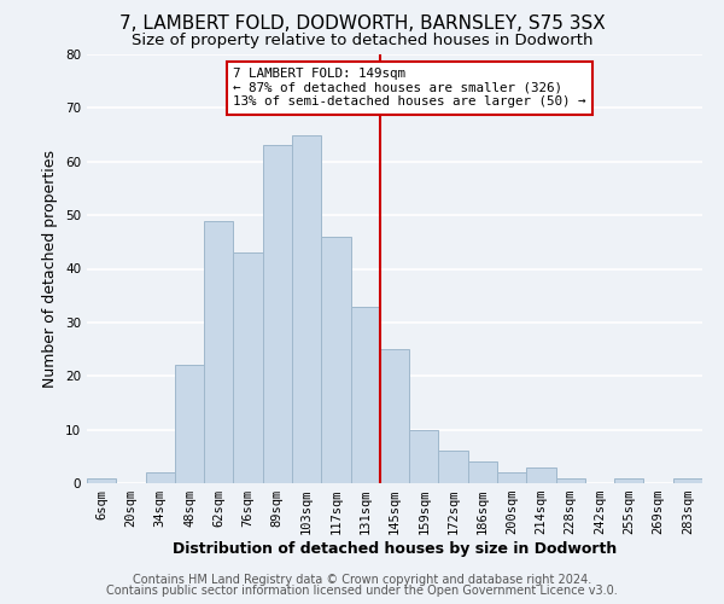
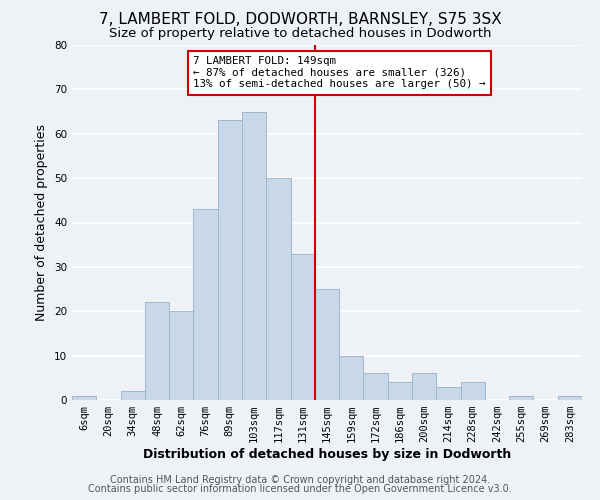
62sqm: 49 -> 20
117sqm: 46 -> 50
200sqm: 2 -> 6
228sqm: 1 -> 4
